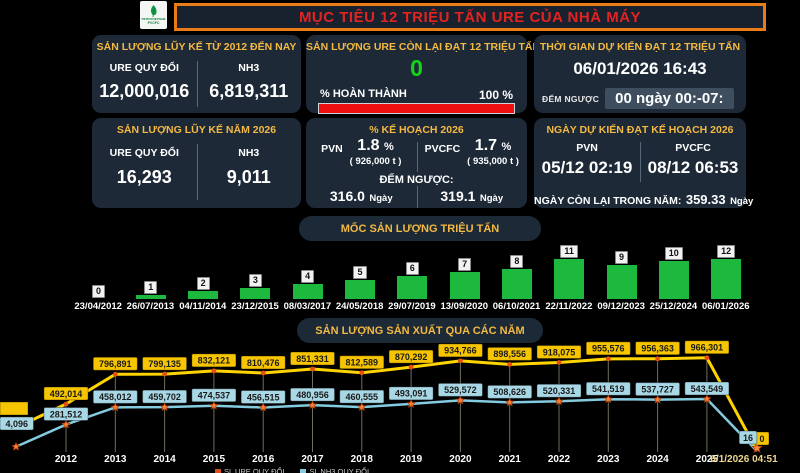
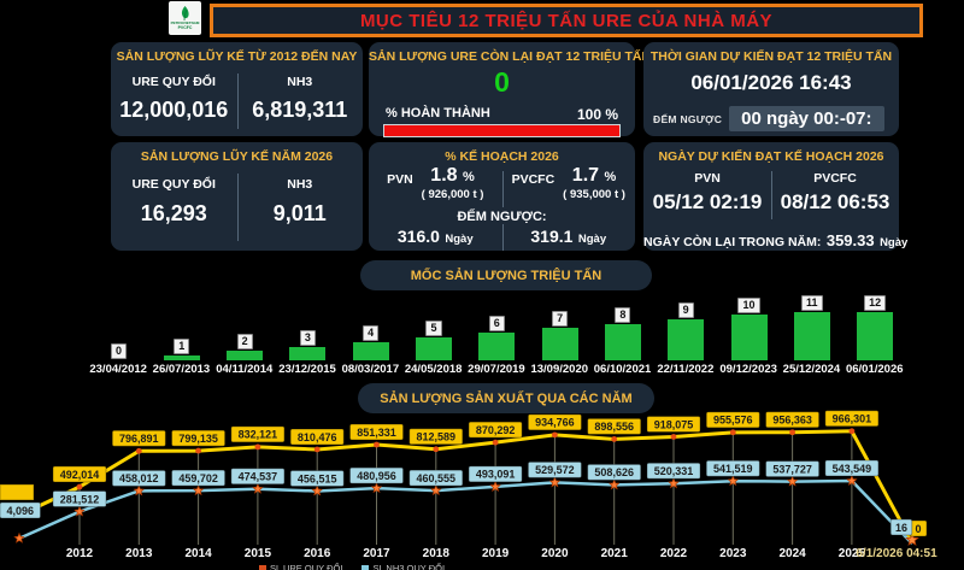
MỐC SẢN LƯỢNG TRIỆU TẤN/22/11/2022: 11 -> 9
MỐC SẢN LƯỢNG TRIỆU TẤN/09/12/2023: 9 -> 10
MỐC SẢN LƯỢNG TRIỆU TẤN/25/12/2024: 10 -> 11
